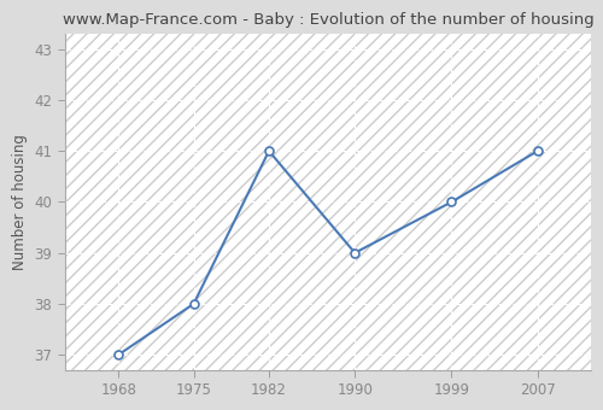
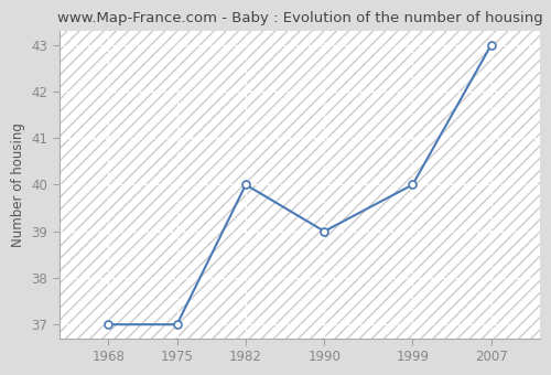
1975: 38 -> 37
1982: 41 -> 40
2007: 41 -> 43
